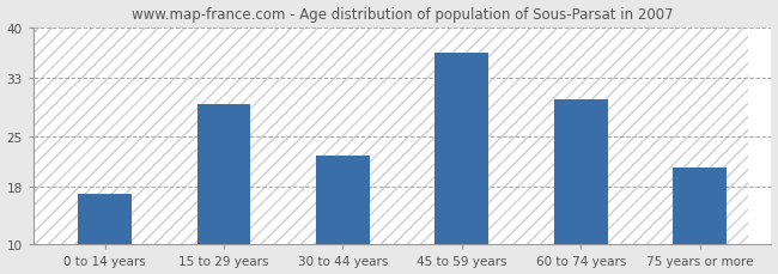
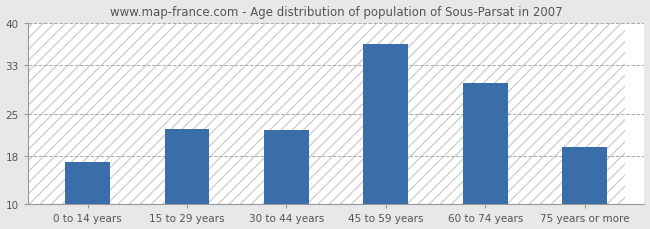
15 to 29 years: 29.4 -> 22.5
75 years or more: 20.6 -> 19.5
